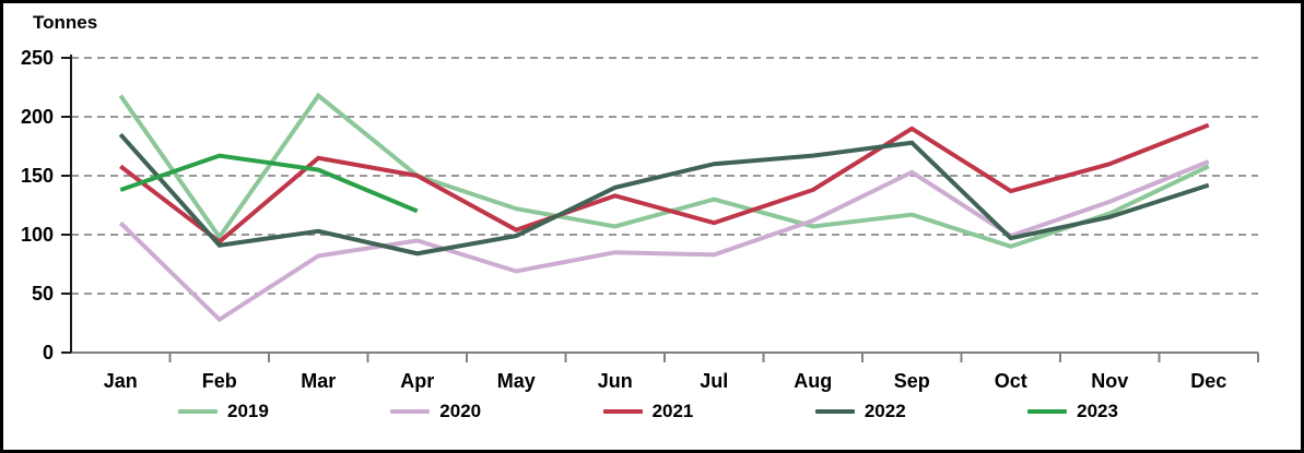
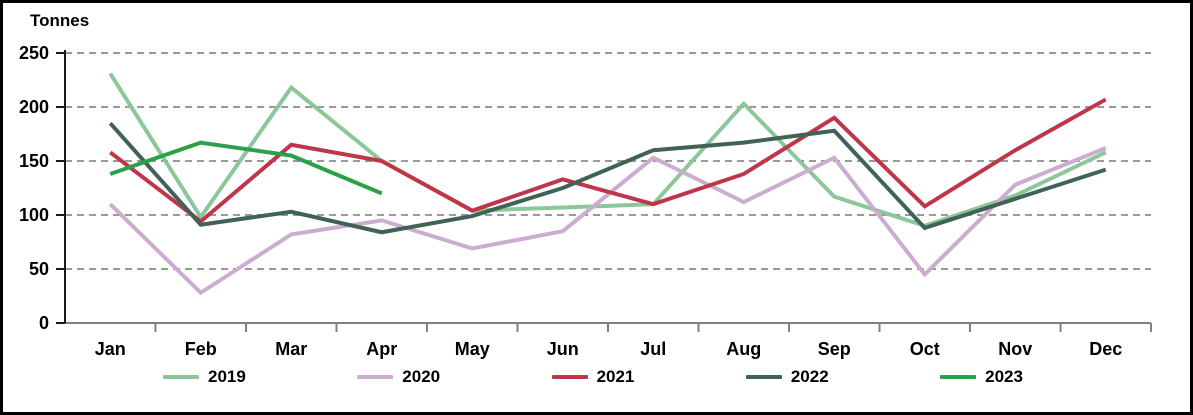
2019/Jan: 218 -> 231
2019/May: 122 -> 104
2022/Jun: 140 -> 125
2019/Jul: 130 -> 110
2020/Jul: 83 -> 153
2019/Aug: 107 -> 203
2020/Oct: 99 -> 45
2021/Oct: 137 -> 108
2022/Oct: 97 -> 88
2021/Dec: 193 -> 207
